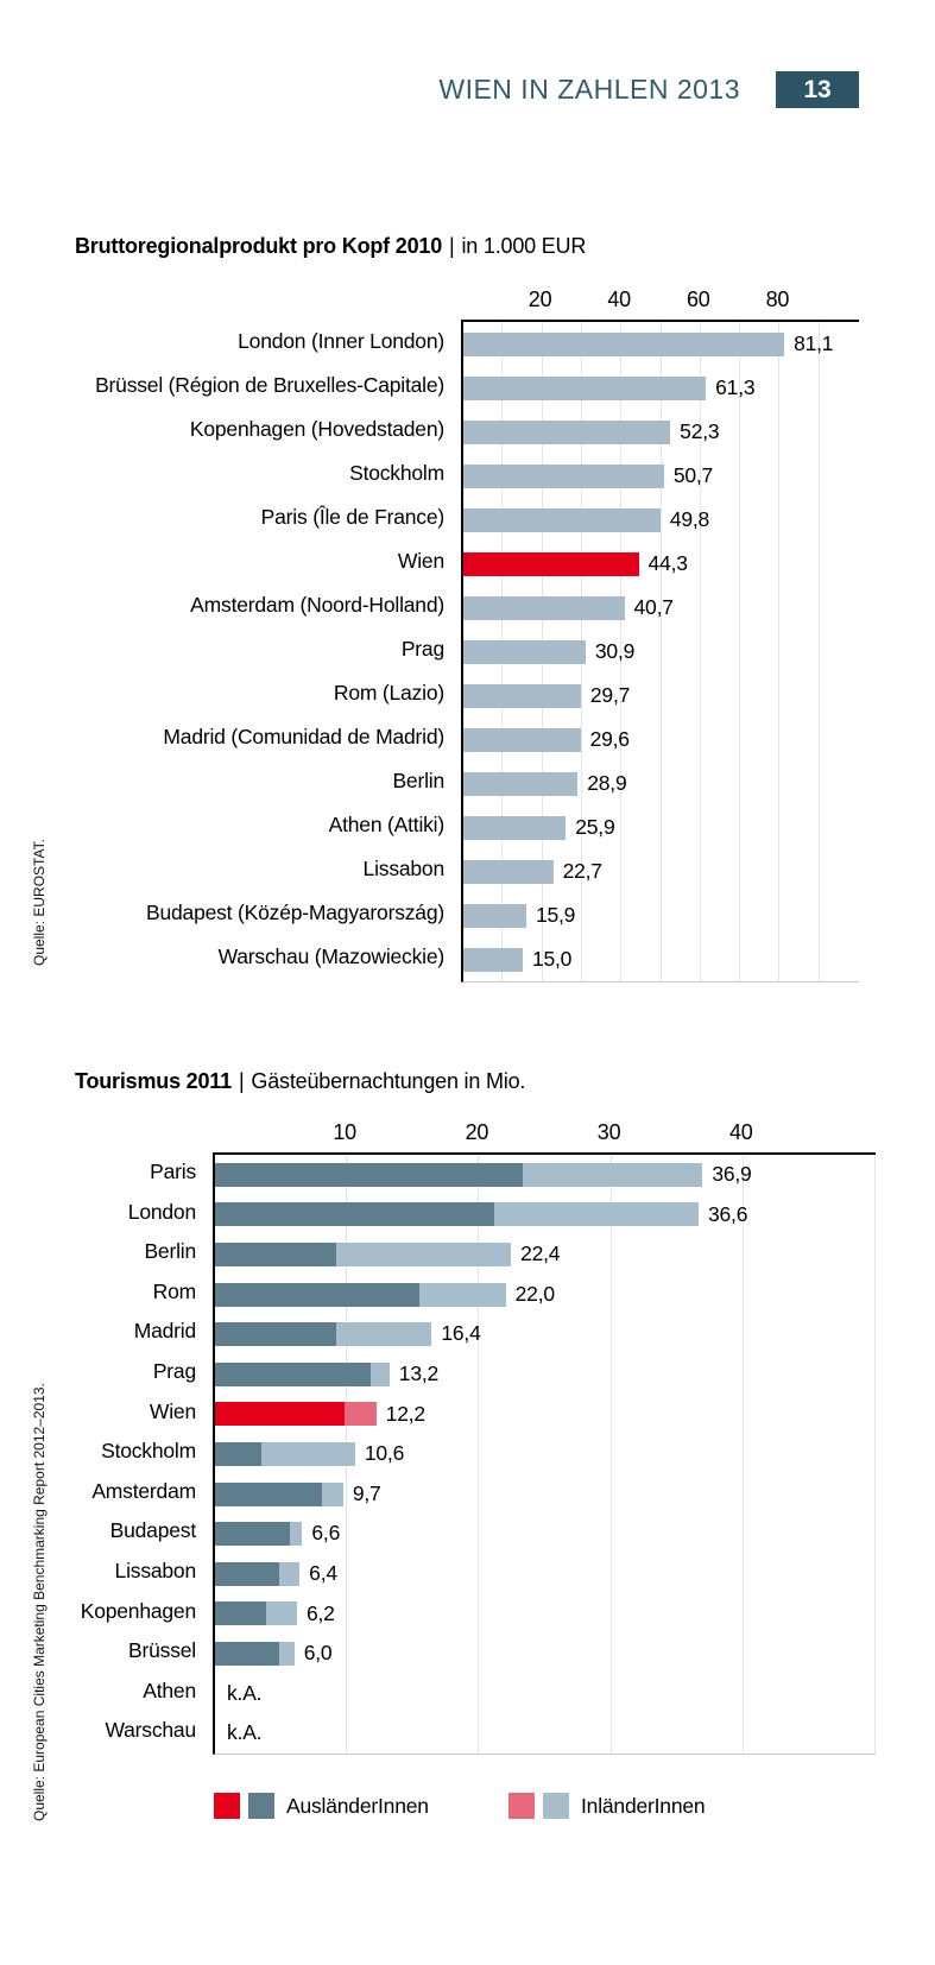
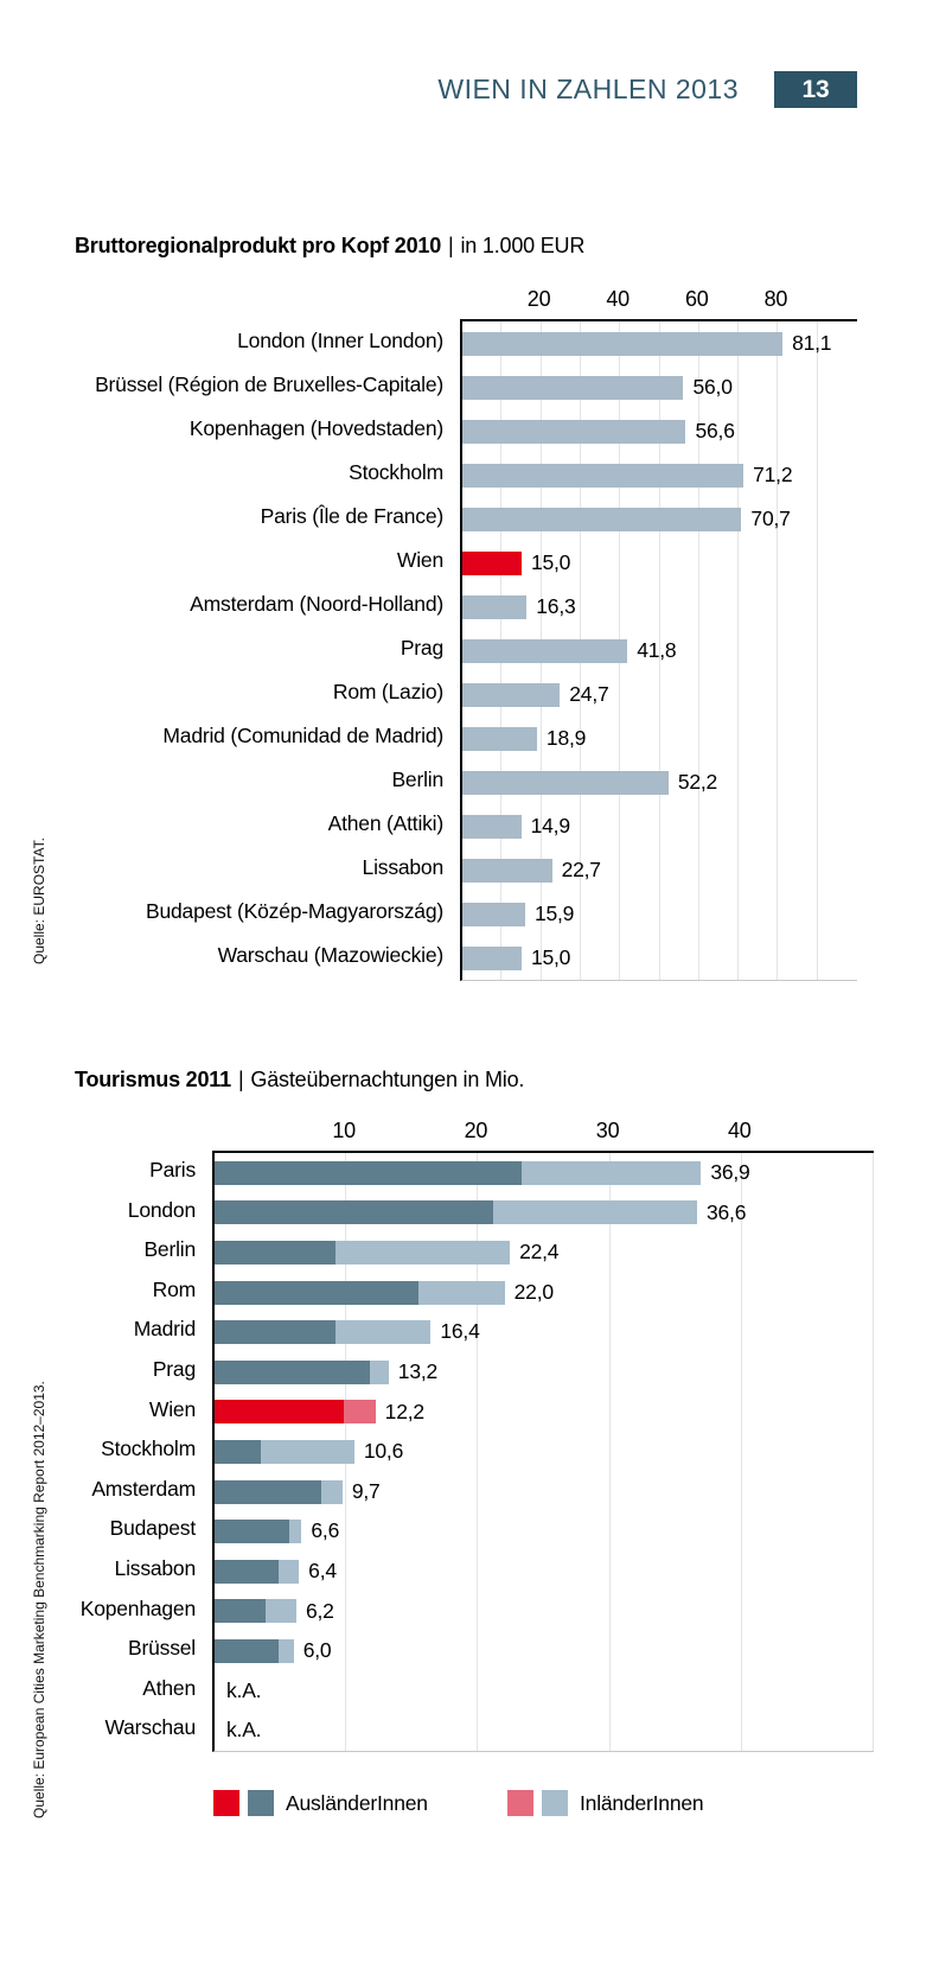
Bruttoregionalprodukt pro Kopf 2010/Brüssel (Région de Bruxelles-Capitale): 61,3 -> 56,0
Bruttoregionalprodukt pro Kopf 2010/Kopenhagen (Hovedstaden): 52,3 -> 56,6
Bruttoregionalprodukt pro Kopf 2010/Stockholm: 50,7 -> 71,2
Bruttoregionalprodukt pro Kopf 2010/Paris (Île de France): 49,8 -> 70,7
Bruttoregionalprodukt pro Kopf 2010/Wien: 44,3 -> 15,0
Bruttoregionalprodukt pro Kopf 2010/Amsterdam (Noord-Holland): 40,7 -> 16,3
Bruttoregionalprodukt pro Kopf 2010/Prag: 30,9 -> 41,8
Bruttoregionalprodukt pro Kopf 2010/Rom (Lazio): 29,7 -> 24,7
Bruttoregionalprodukt pro Kopf 2010/Madrid (Comunidad de Madrid): 29,6 -> 18,9
Bruttoregionalprodukt pro Kopf 2010/Berlin: 28,9 -> 52,2
Bruttoregionalprodukt pro Kopf 2010/Athen (Attiki): 25,9 -> 14,9
